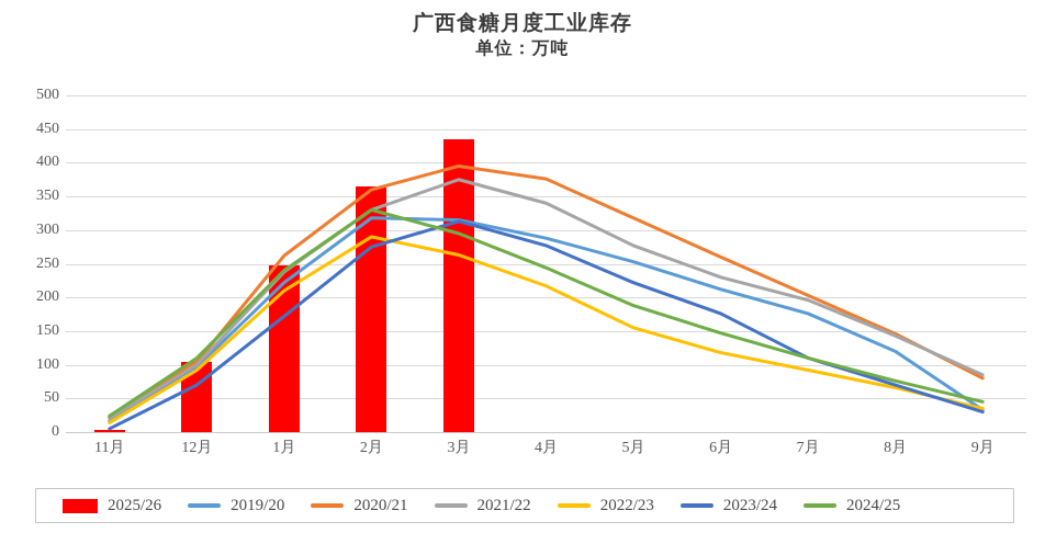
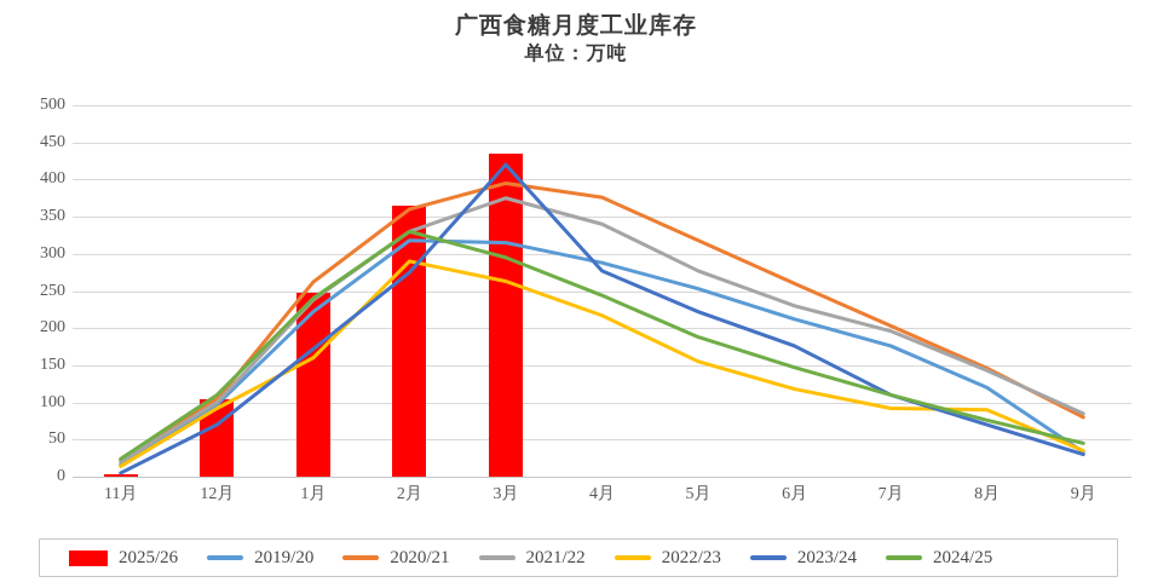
2022/23/1月: 210 -> 160
2023/24/3月: 310 -> 420
2022/23/8月: 70 -> 90
